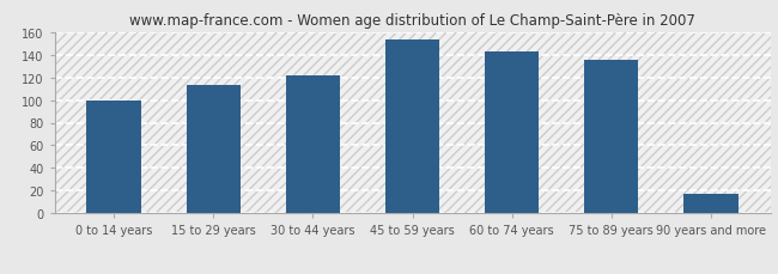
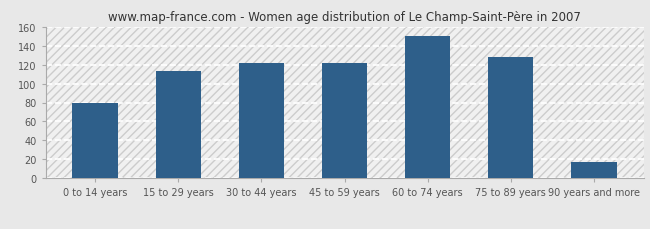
0 to 14 years: 100 -> 80
45 to 59 years: 153 -> 122
60 to 74 years: 143 -> 150
75 to 89 years: 135 -> 128
